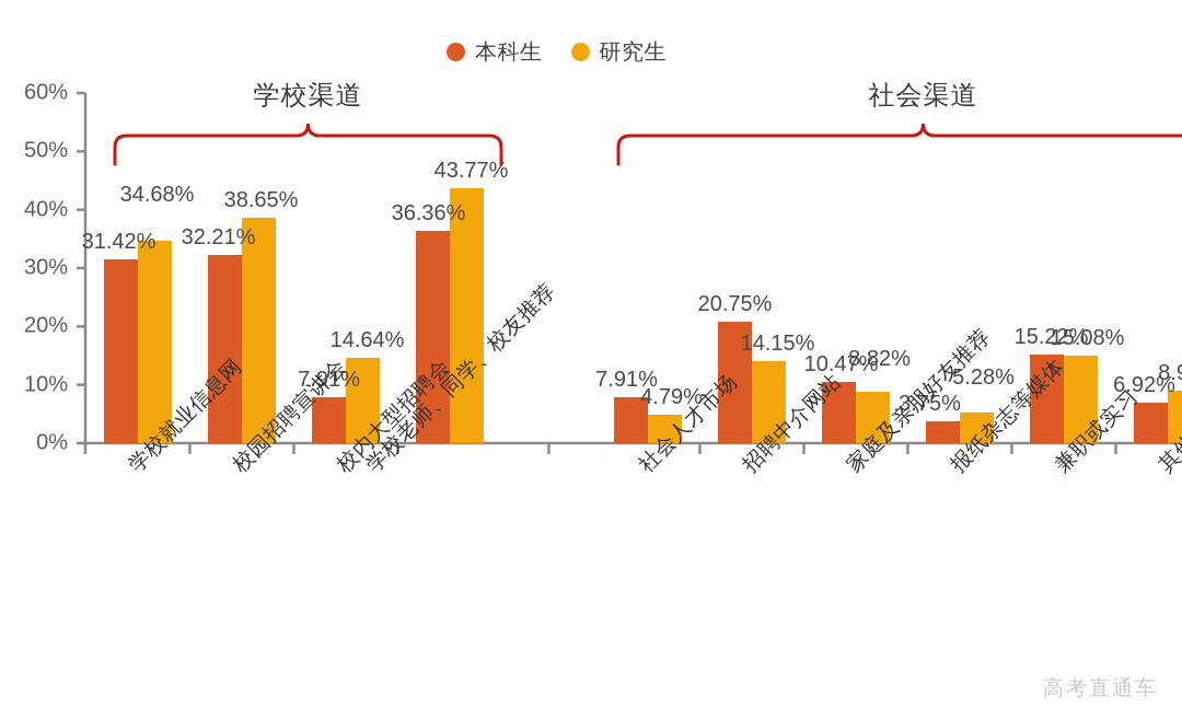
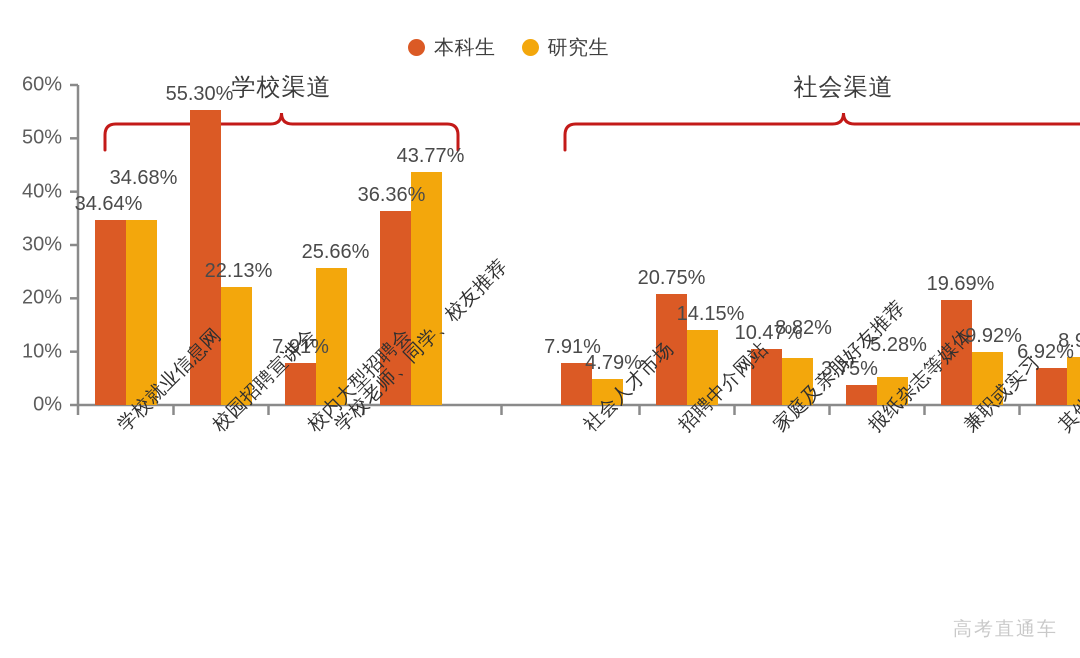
本科生/学校就业信息网: 31.42% -> 34.64%
本科生/校园招聘宣讲会: 32.21% -> 55.30%
研究生/校园招聘宣讲会: 38.65% -> 22.13%
研究生/校内大型招聘会: 14.64% -> 25.66%
本科生/兼职或实习: 15.22% -> 19.69%
研究生/兼职或实习: 15.08% -> 9.92%
